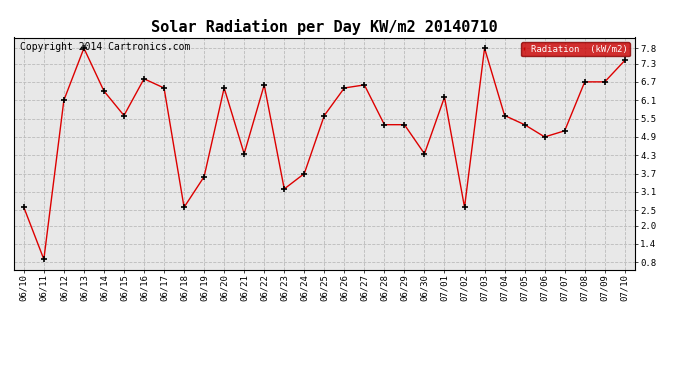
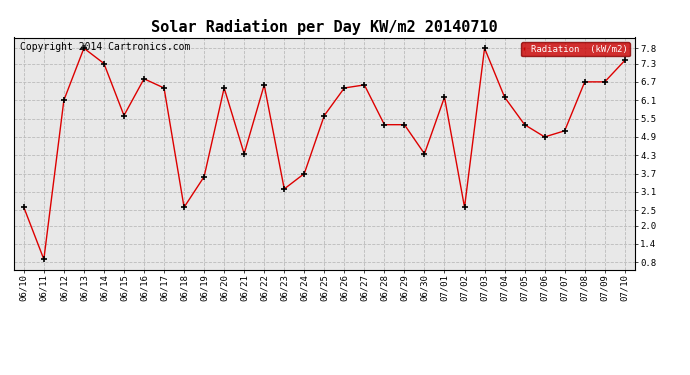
06/14: 6.40 -> 7.30
07/04: 5.60 -> 6.20
